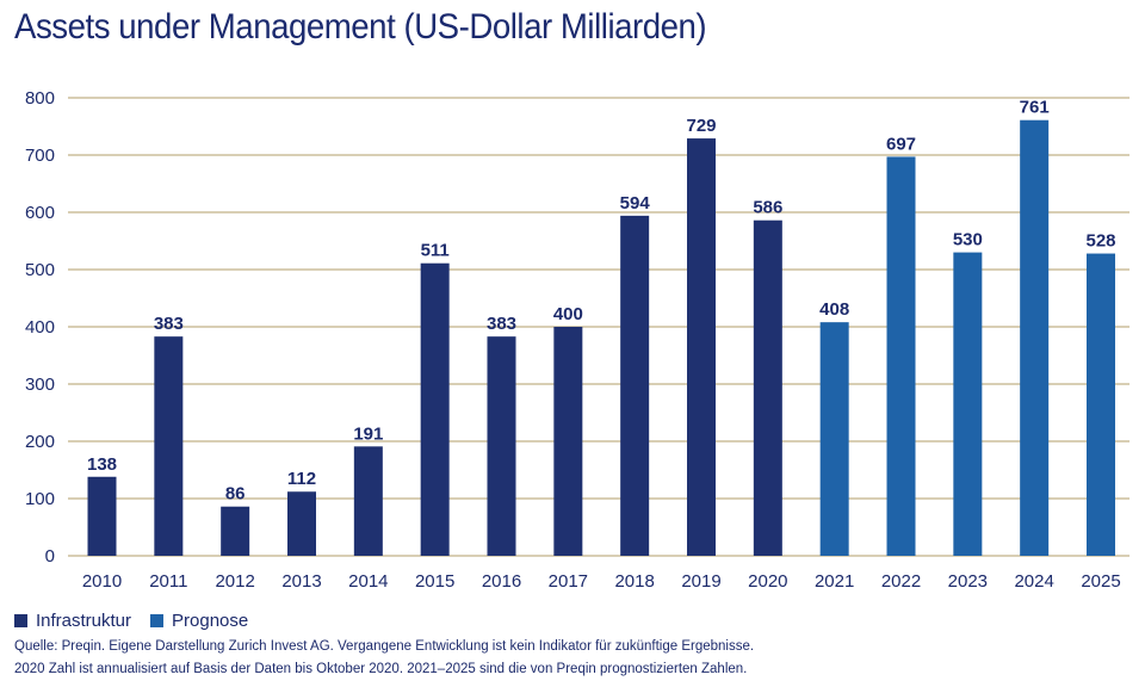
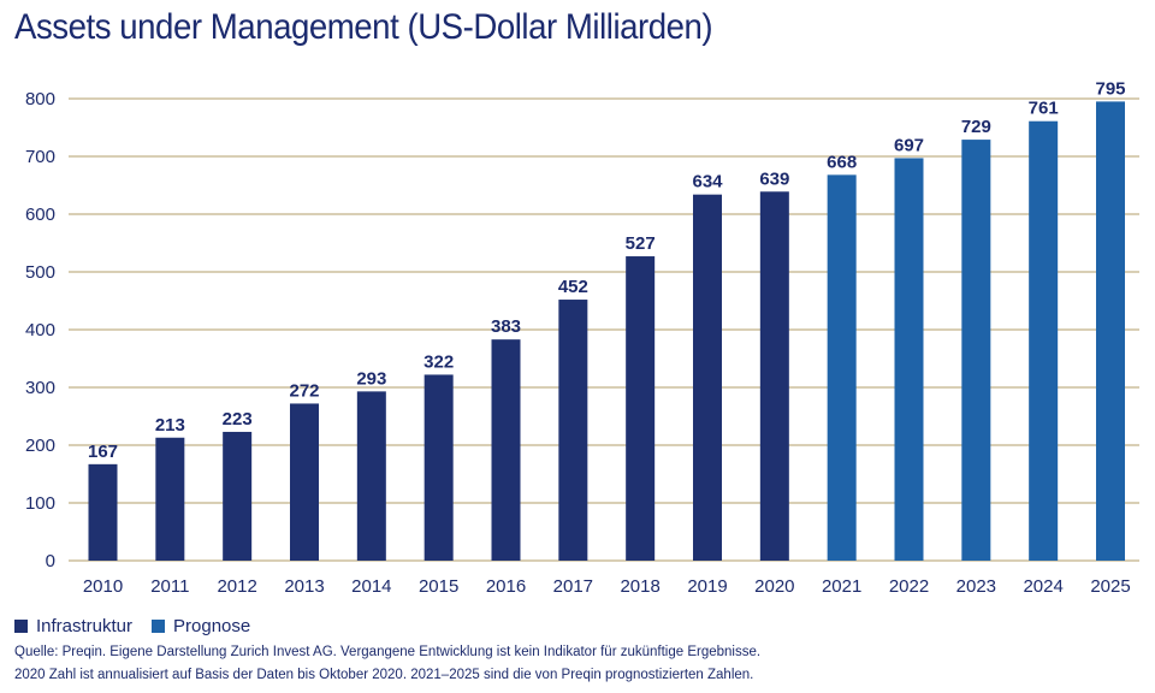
Infrastruktur/2010: 138 -> 167
Infrastruktur/2011: 383 -> 213
Infrastruktur/2012: 86 -> 223
Infrastruktur/2013: 112 -> 272
Infrastruktur/2014: 191 -> 293
Infrastruktur/2015: 511 -> 322
Infrastruktur/2017: 400 -> 452
Infrastruktur/2018: 594 -> 527
Infrastruktur/2019: 729 -> 634
Infrastruktur/2020: 586 -> 639
Prognose/2021: 408 -> 668
Prognose/2023: 530 -> 729
Prognose/2025: 528 -> 795
